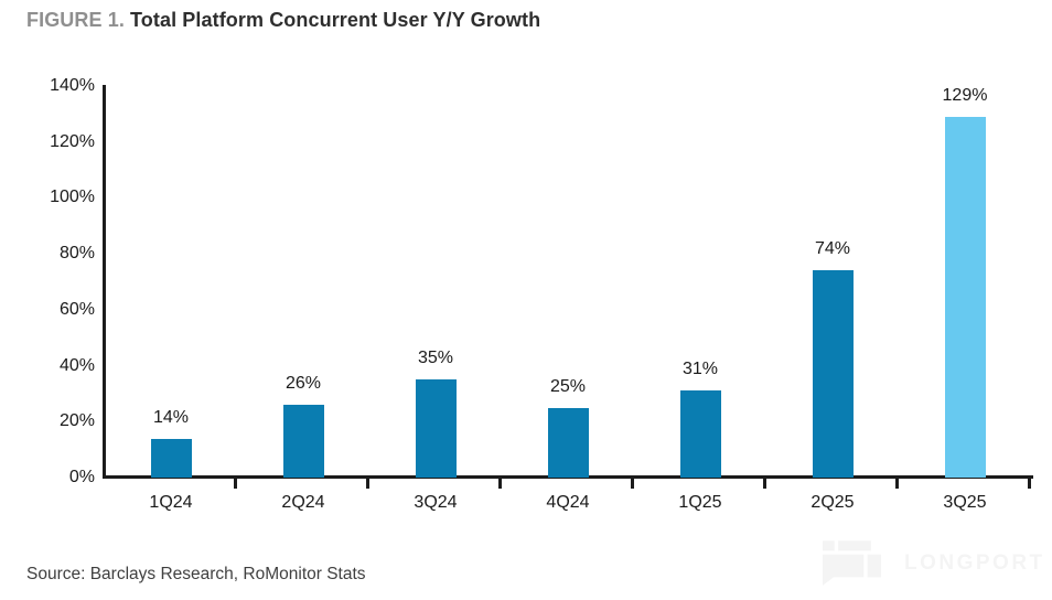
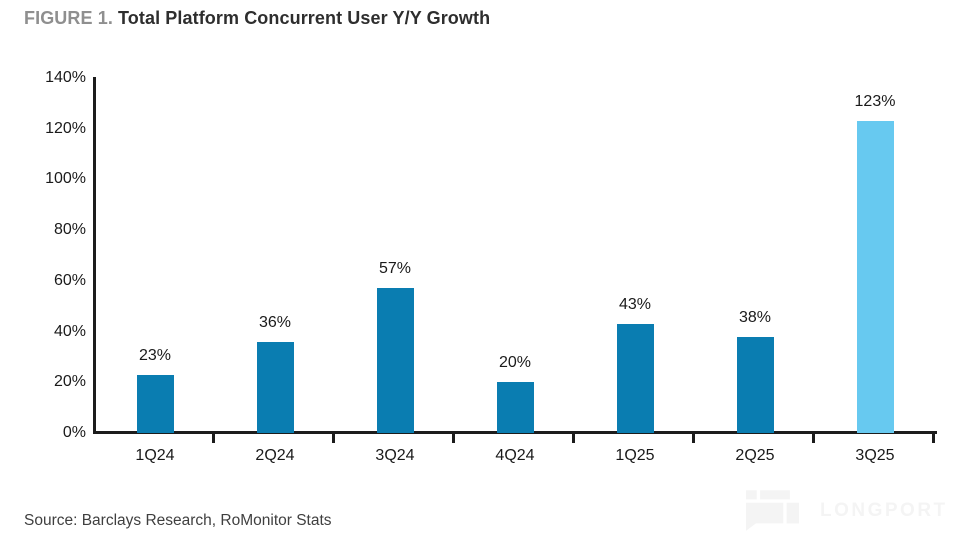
1Q24: 14% -> 23%
2Q24: 26% -> 36%
3Q24: 35% -> 57%
4Q24: 25% -> 20%
1Q25: 31% -> 43%
2Q25: 74% -> 38%
3Q25: 129% -> 123%
